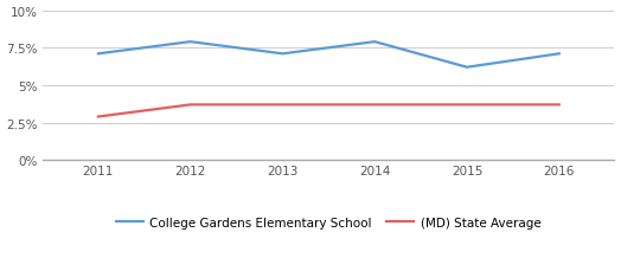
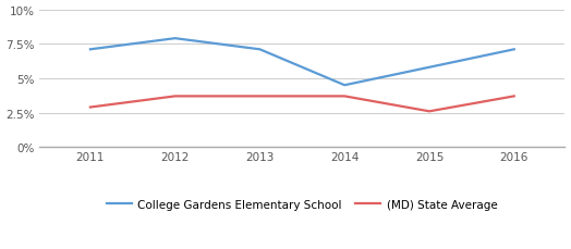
College Gardens Elementary School/2014: 7.9% -> 4.5%
College Gardens Elementary School/2015: 6.2% -> 5.8%
(MD) State Average/2015: 3.7% -> 2.6%
